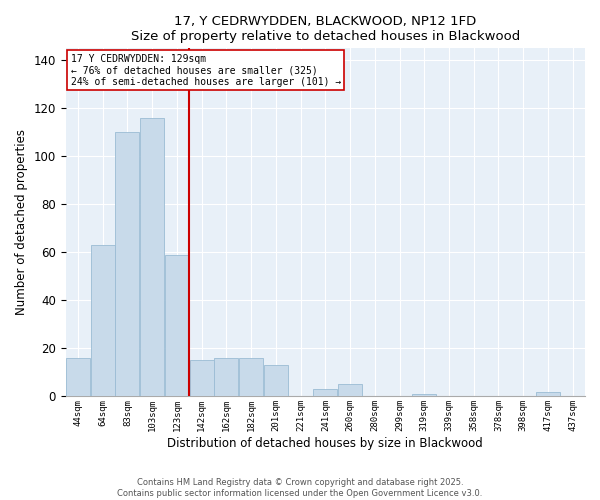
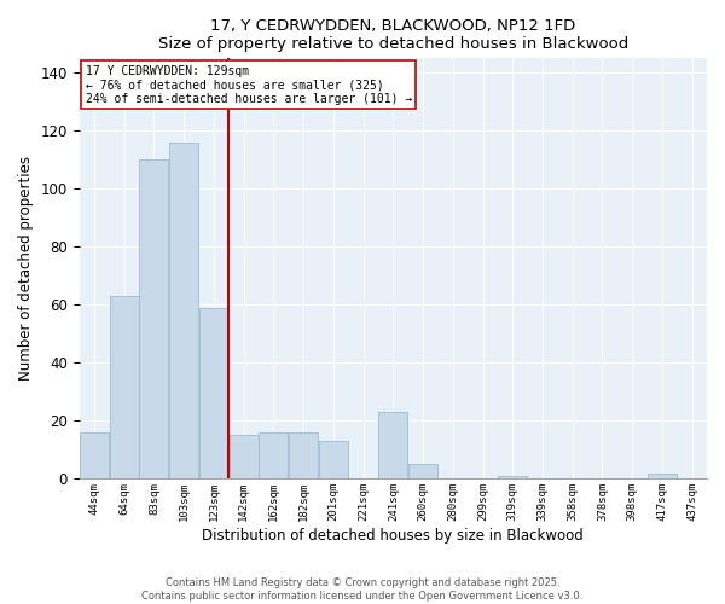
241sqm: 3 -> 23
